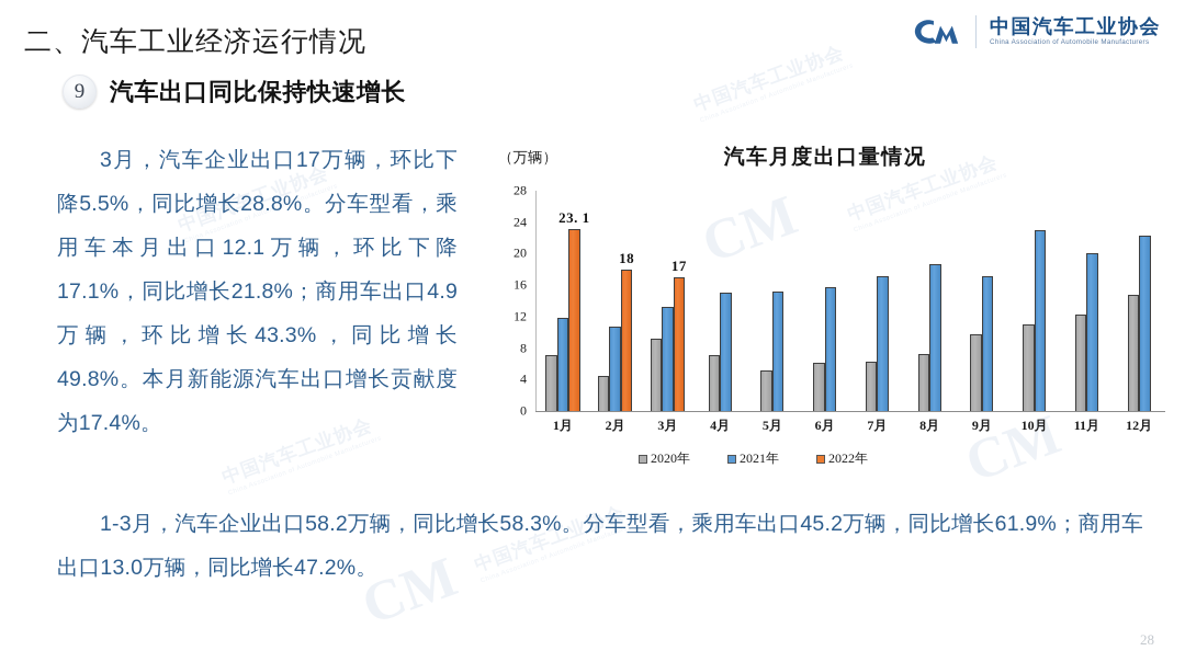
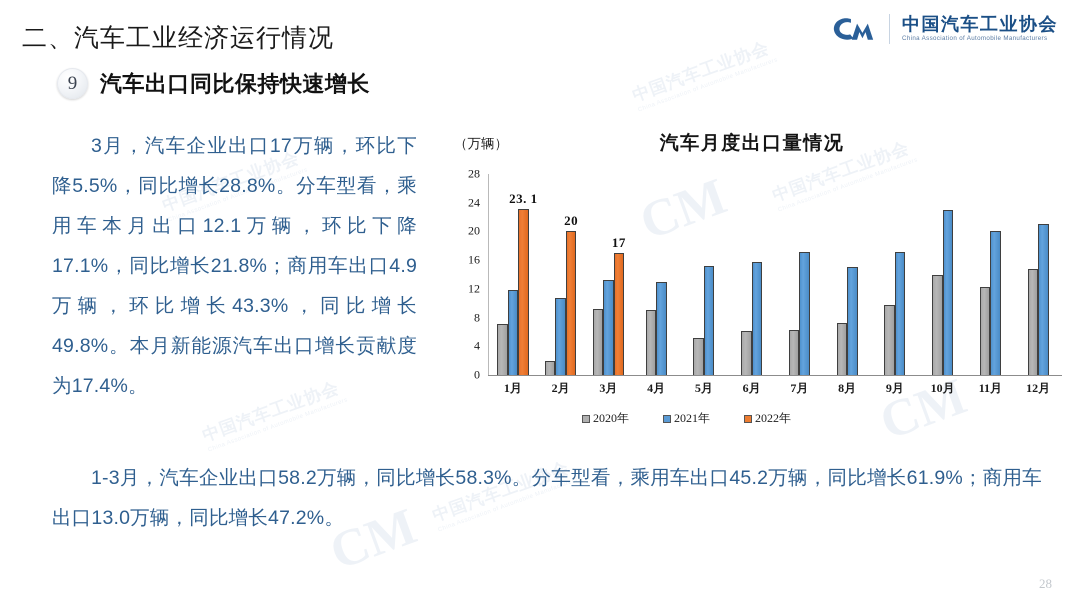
2020年/2月: 4 -> 2
2022年/2月: 18 -> 20
2020年/4月: 7 -> 9
2021年/4月: 15 -> 13
2021年/8月: 19 -> 15
2020年/10月: 11 -> 14
2021年/12月: 22 -> 21
